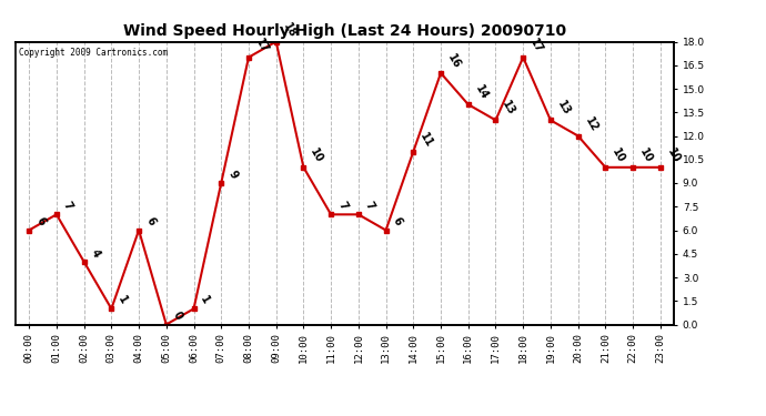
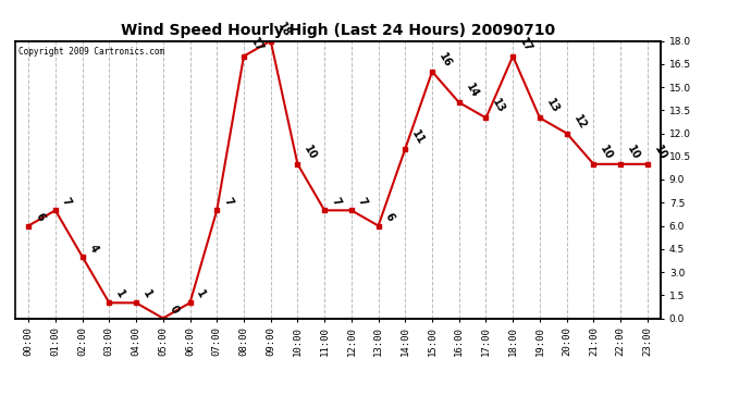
04:00: 6 -> 1
07:00: 9 -> 7
